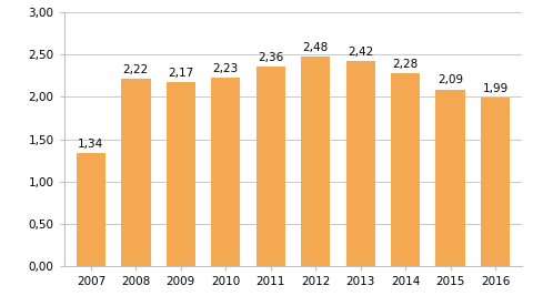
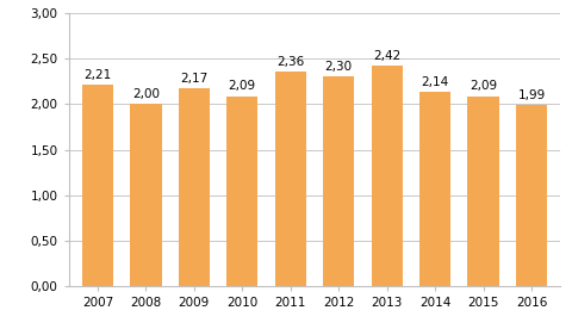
2007: 1,34 -> 2,21
2008: 2,22 -> 2,00
2010: 2,23 -> 2,09
2012: 2,48 -> 2,30
2014: 2,28 -> 2,14
